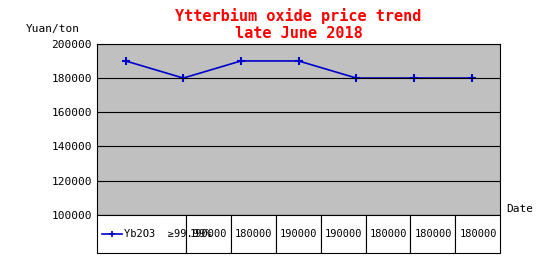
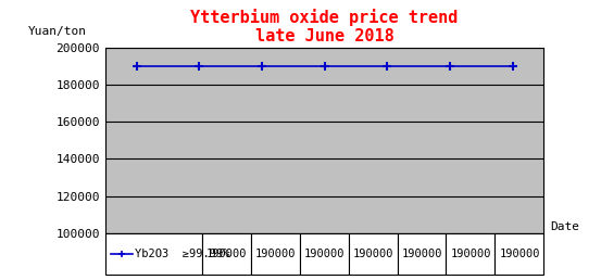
22-Jun: 180000 -> 190000
27-Jun: 180000 -> 190000
28-Jun: 180000 -> 190000
29-Jun: 180000 -> 190000
